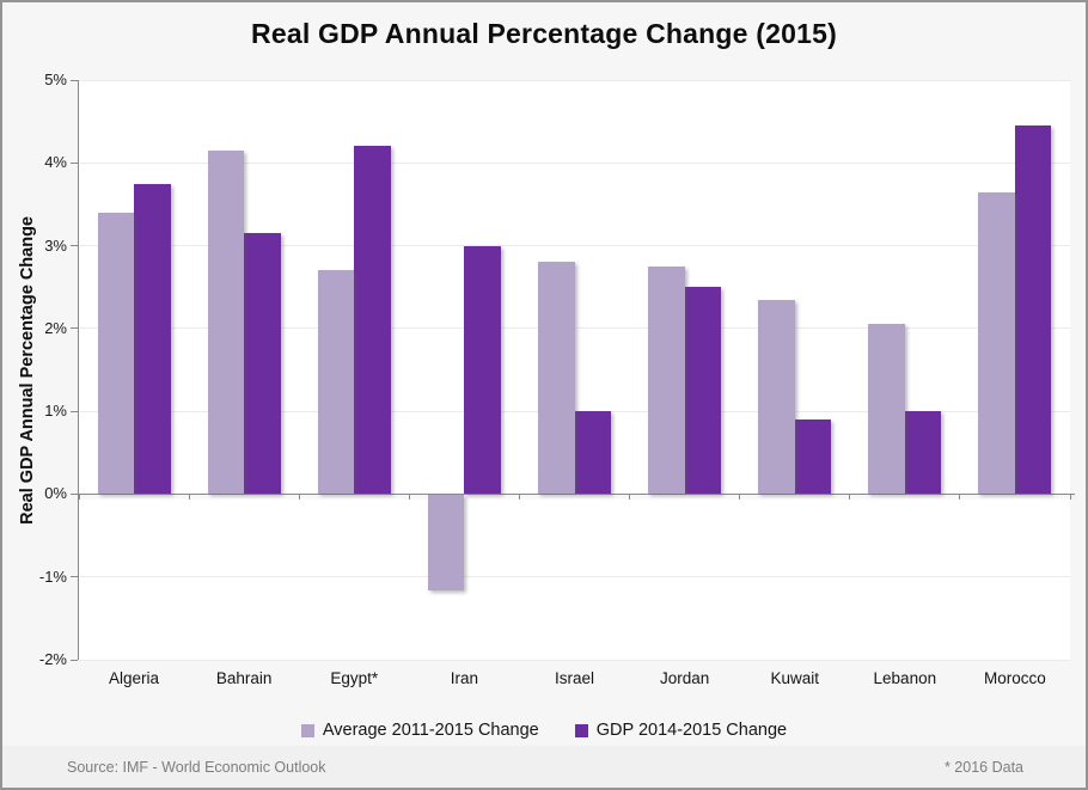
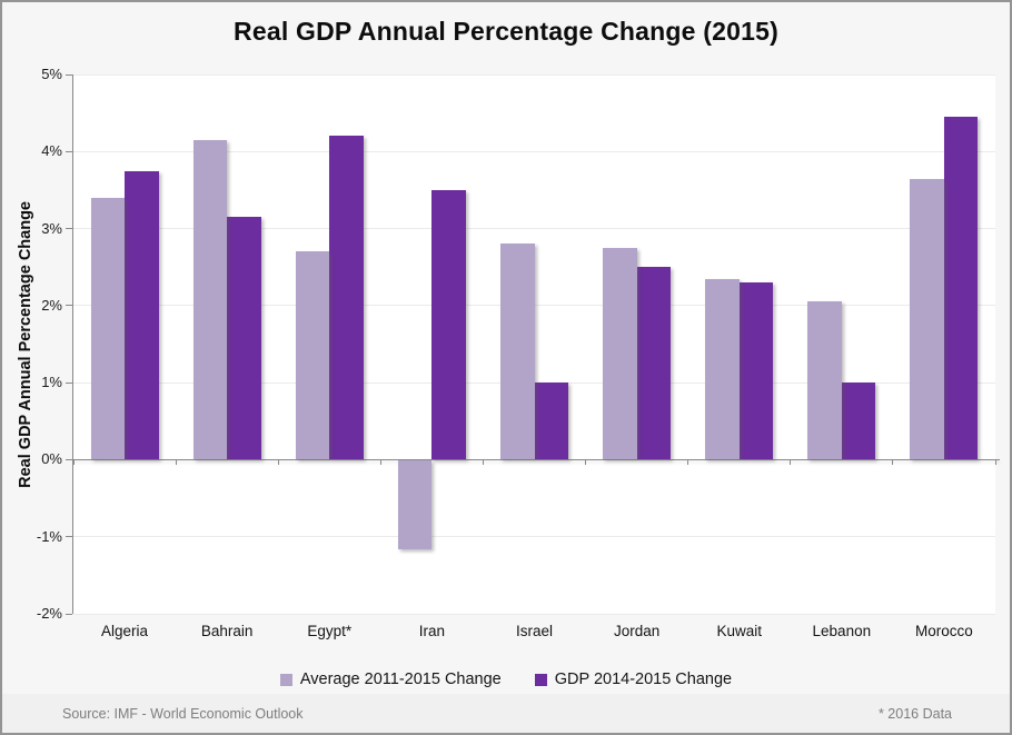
GDP 2014-2015 Change/Iran: 3.0% -> 3.5%
GDP 2014-2015 Change/Kuwait: 0.9% -> 2.3%
